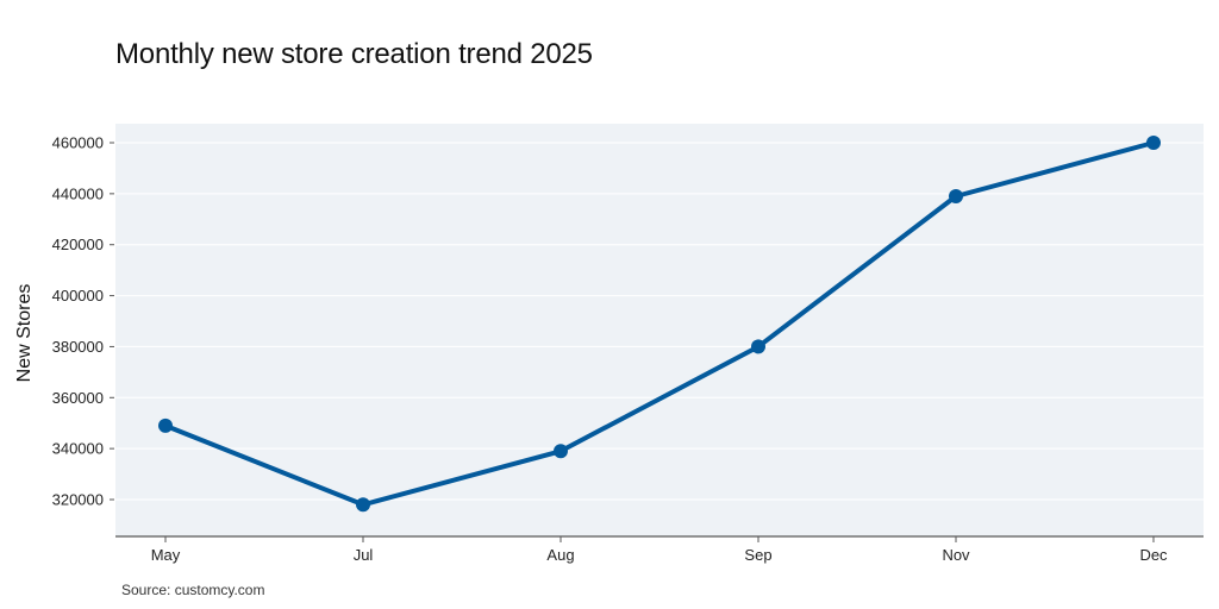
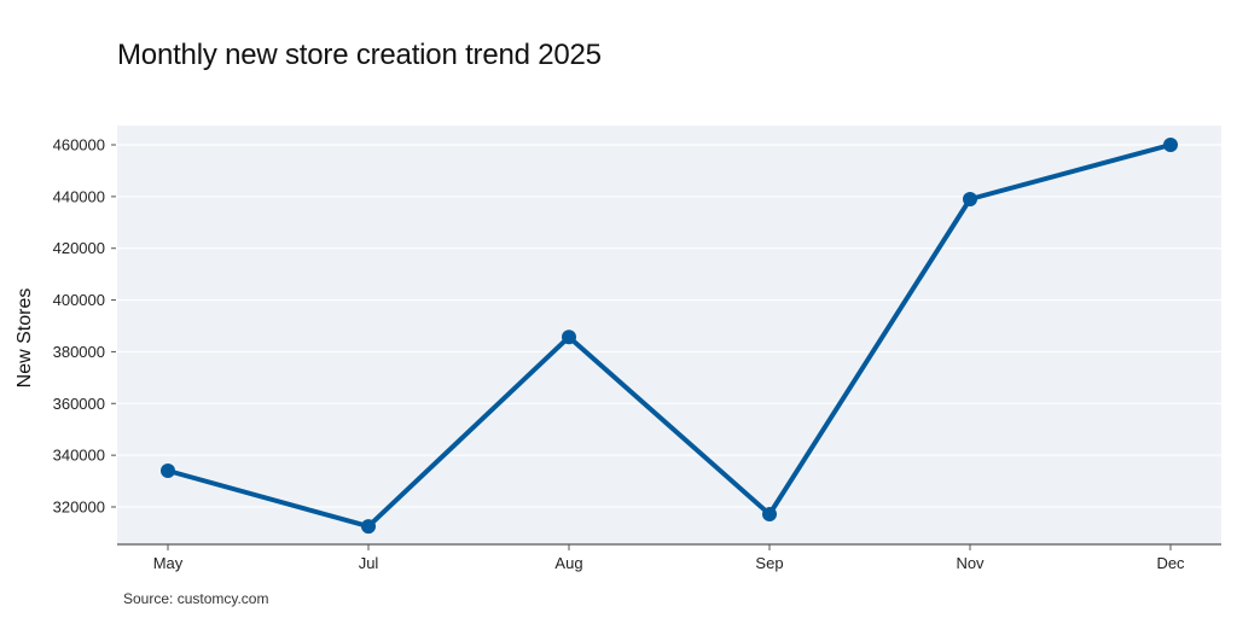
May: 349000 -> 334000
Jul: 318000 -> 312000
Aug: 339000 -> 386000
Sep: 380000 -> 317000
